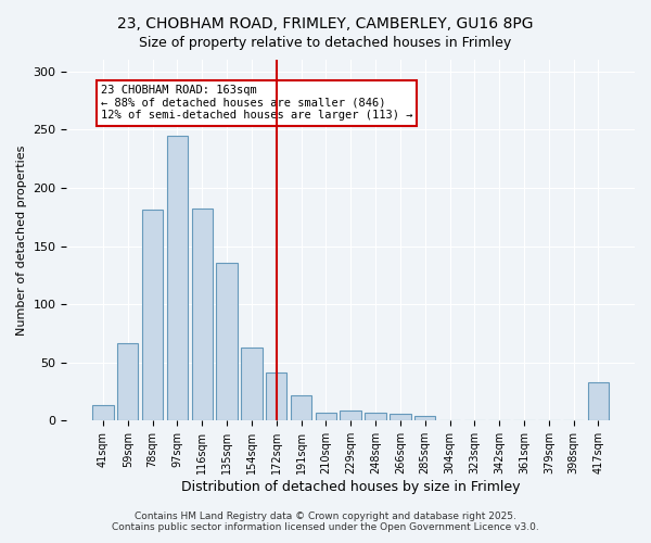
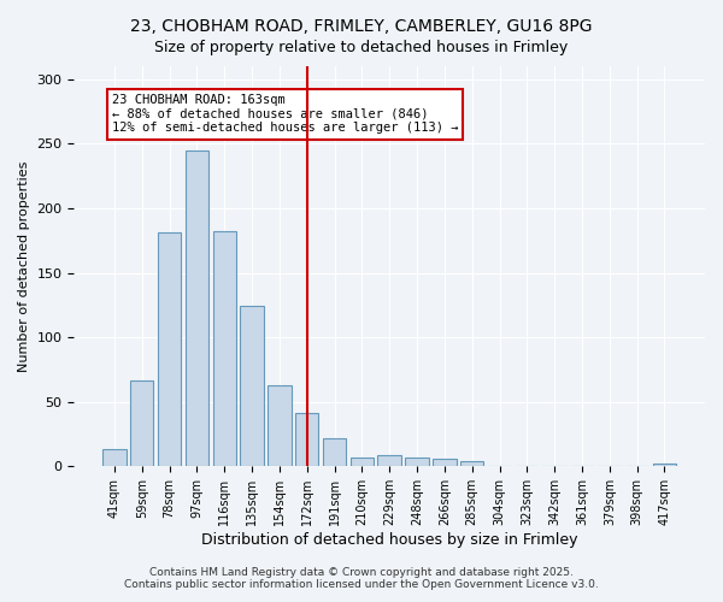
135sqm: 136 -> 124
417sqm: 33 -> 2
